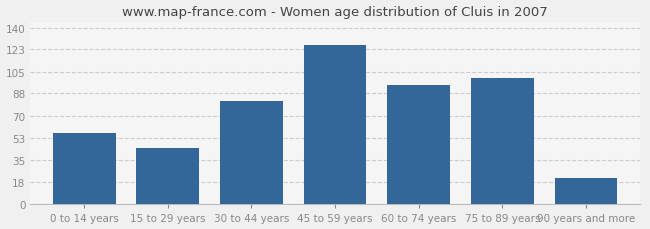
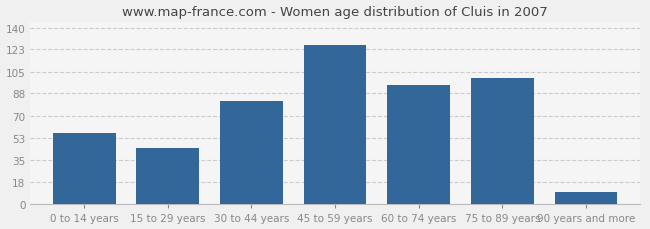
90 years and more: 21 -> 10
